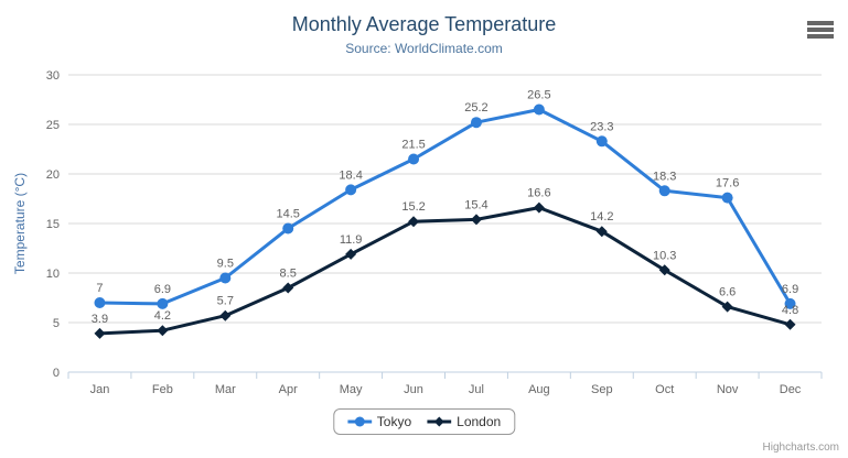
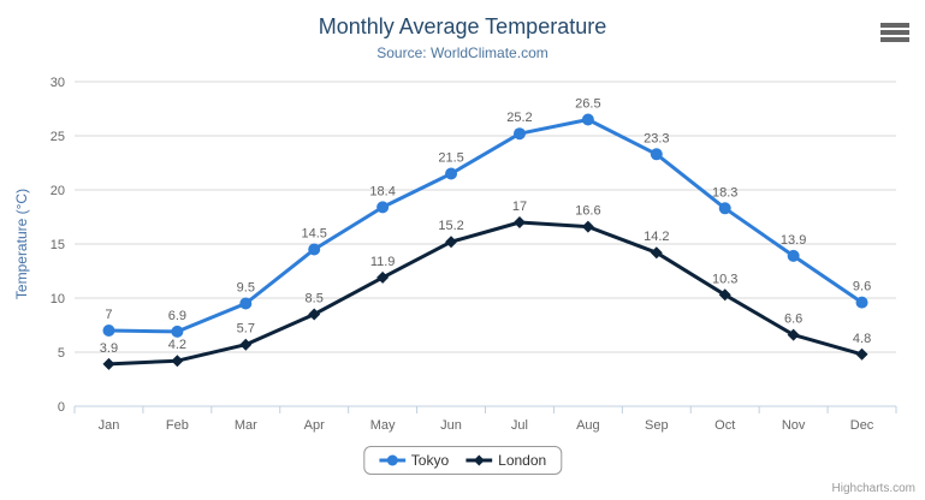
London/Jul: 15.4 -> 17
Tokyo/Nov: 17.6 -> 13.9
Tokyo/Dec: 6.9 -> 9.6
